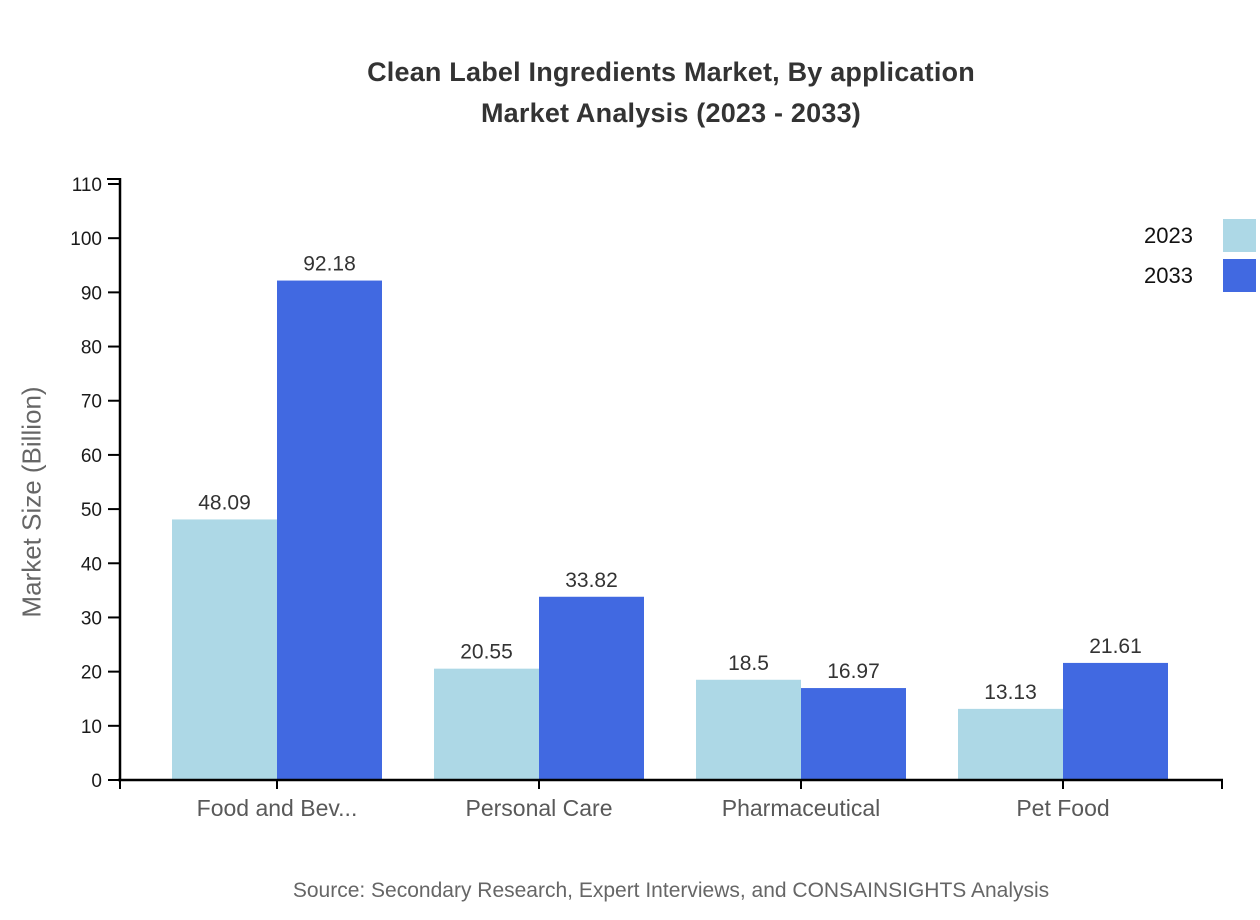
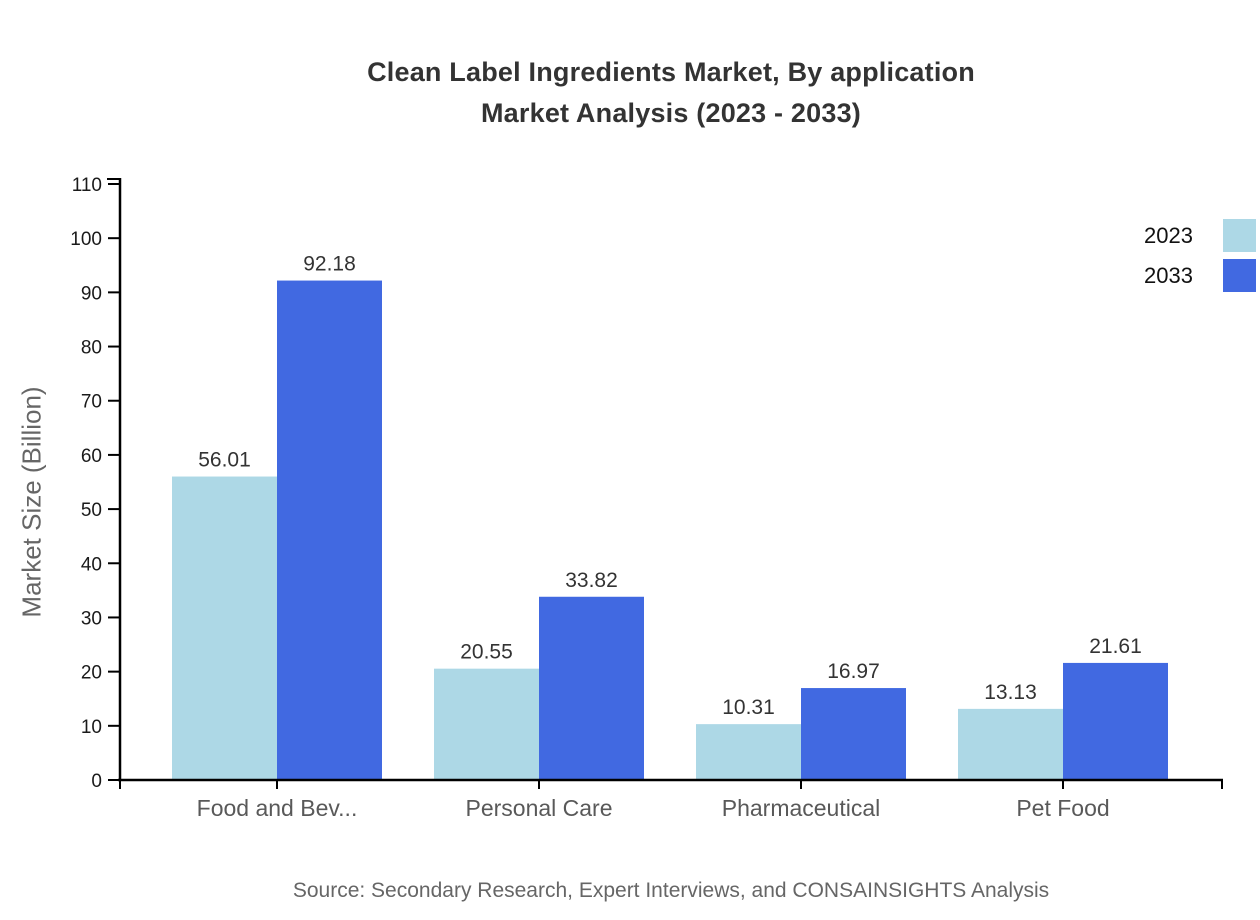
2023/Food and Bev...: 48.09 -> 56.01
2023/Pharmaceutical: 18.5 -> 10.31
